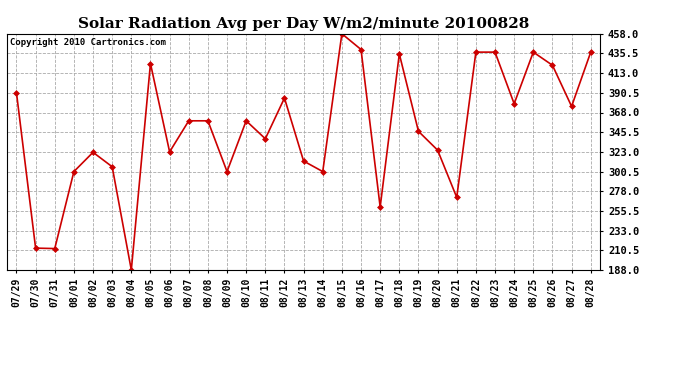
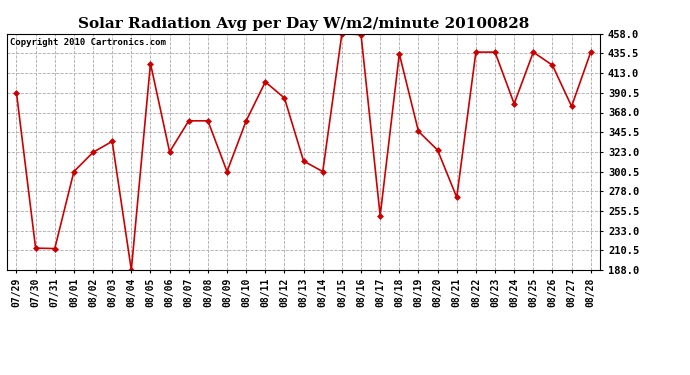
08/03: 306 -> 335
08/11: 338 -> 403
08/16: 440 -> 457
08/17: 260 -> 250
